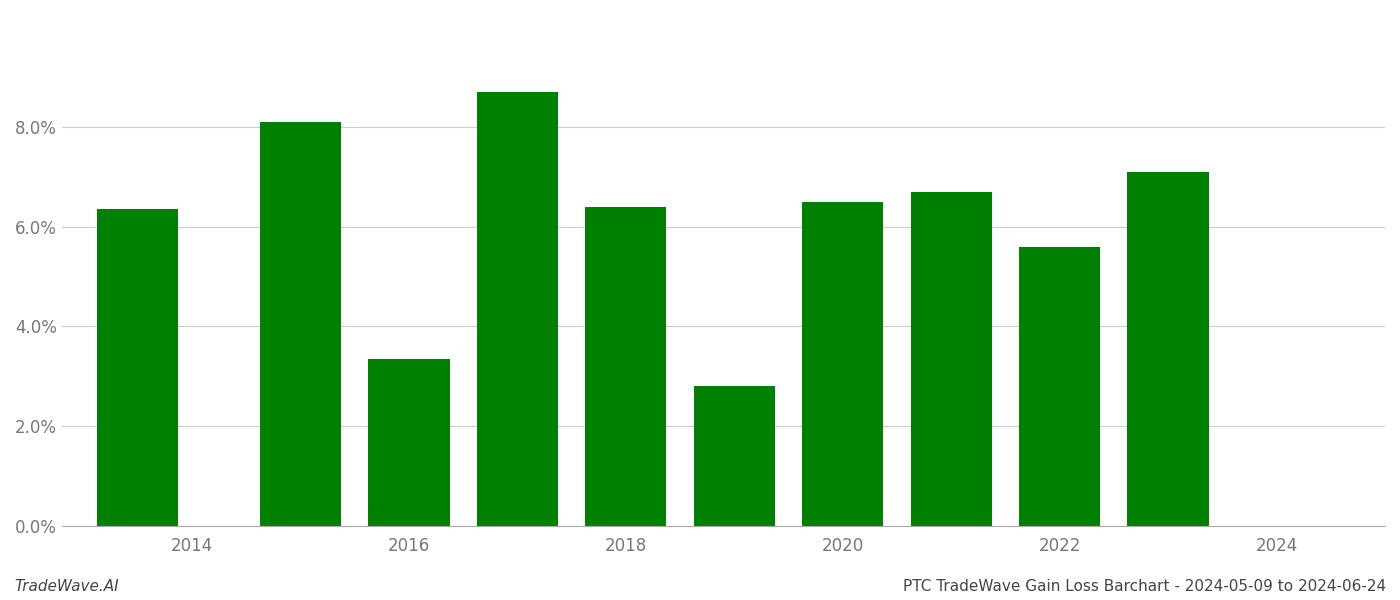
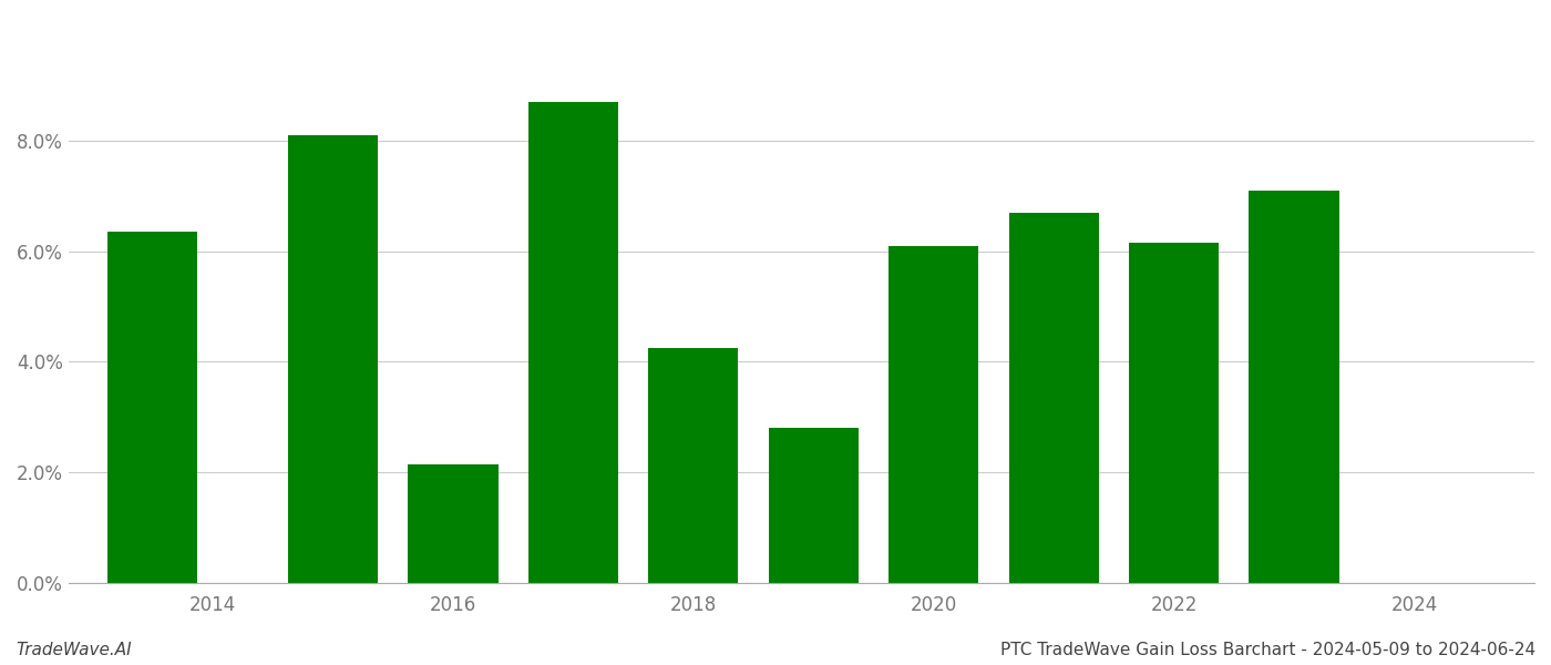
2016: 3.35% -> 2.15%
2018: 6.40% -> 4.25%
2020: 6.50% -> 6.10%
2022: 5.60% -> 6.15%
